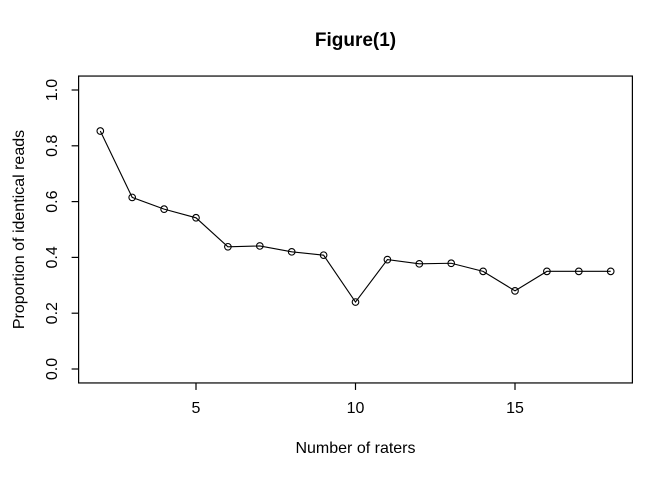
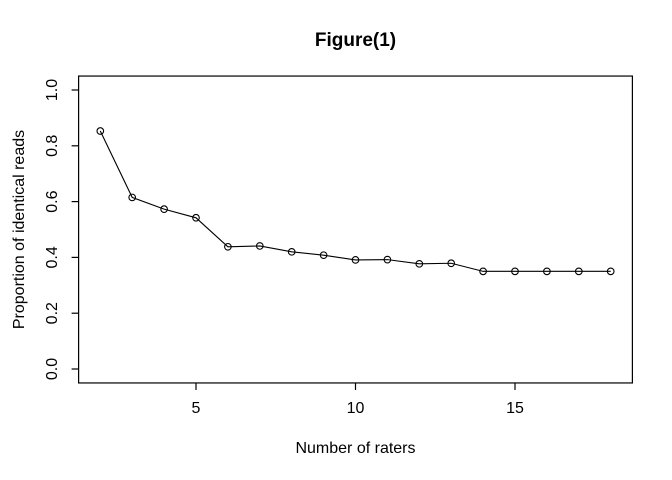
10: 0.24 -> 0.39
15: 0.28 -> 0.35
